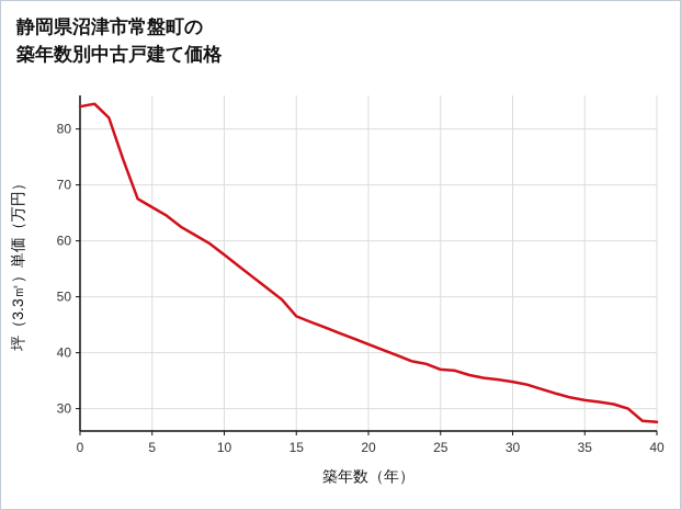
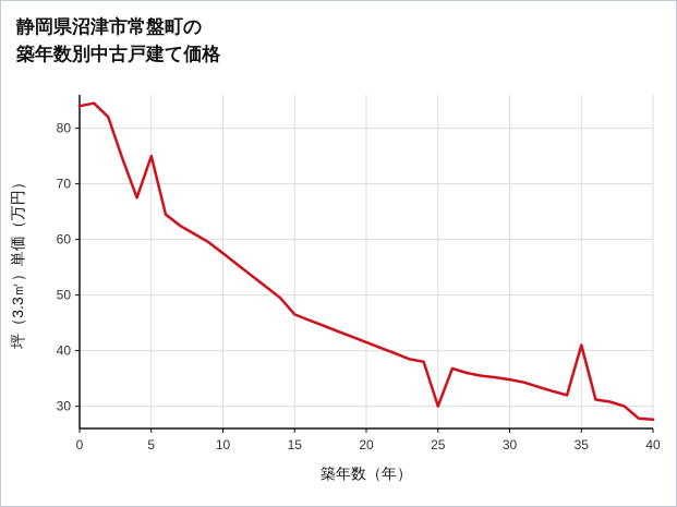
5: 66 -> 75
25: 37 -> 30
35: 32 -> 41
